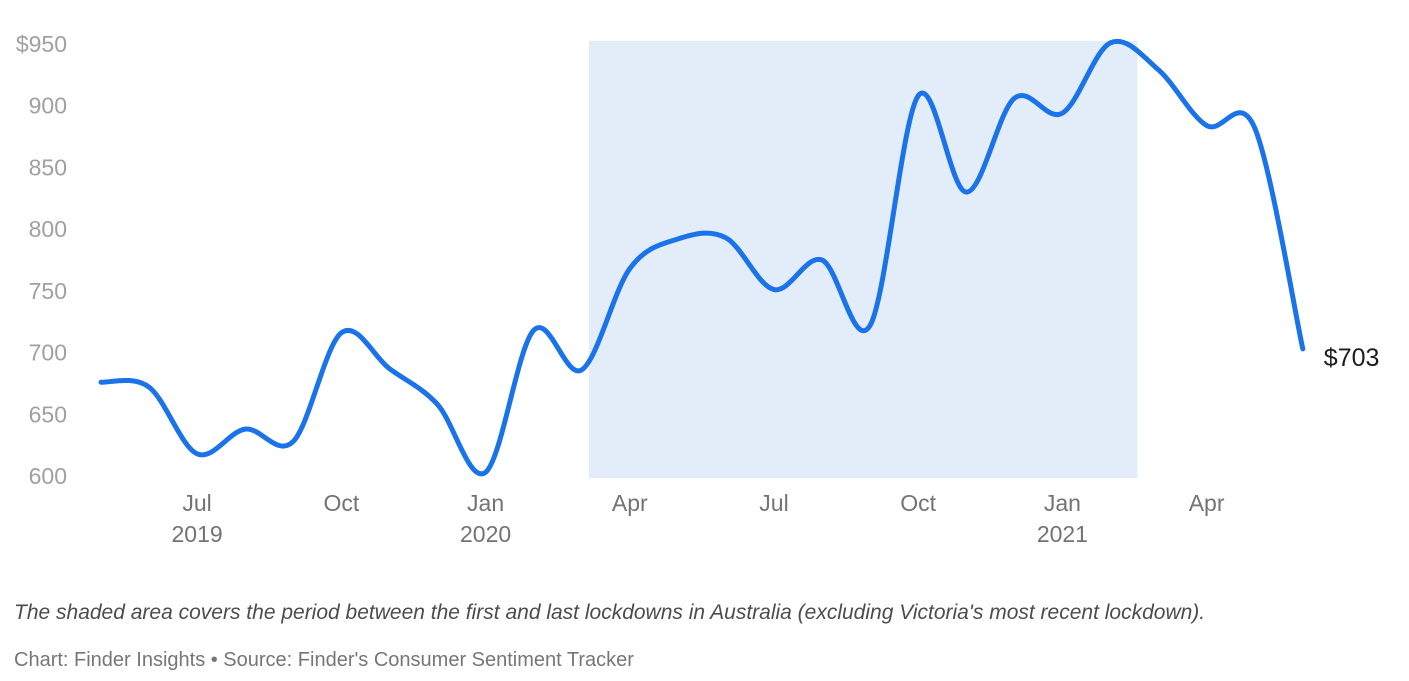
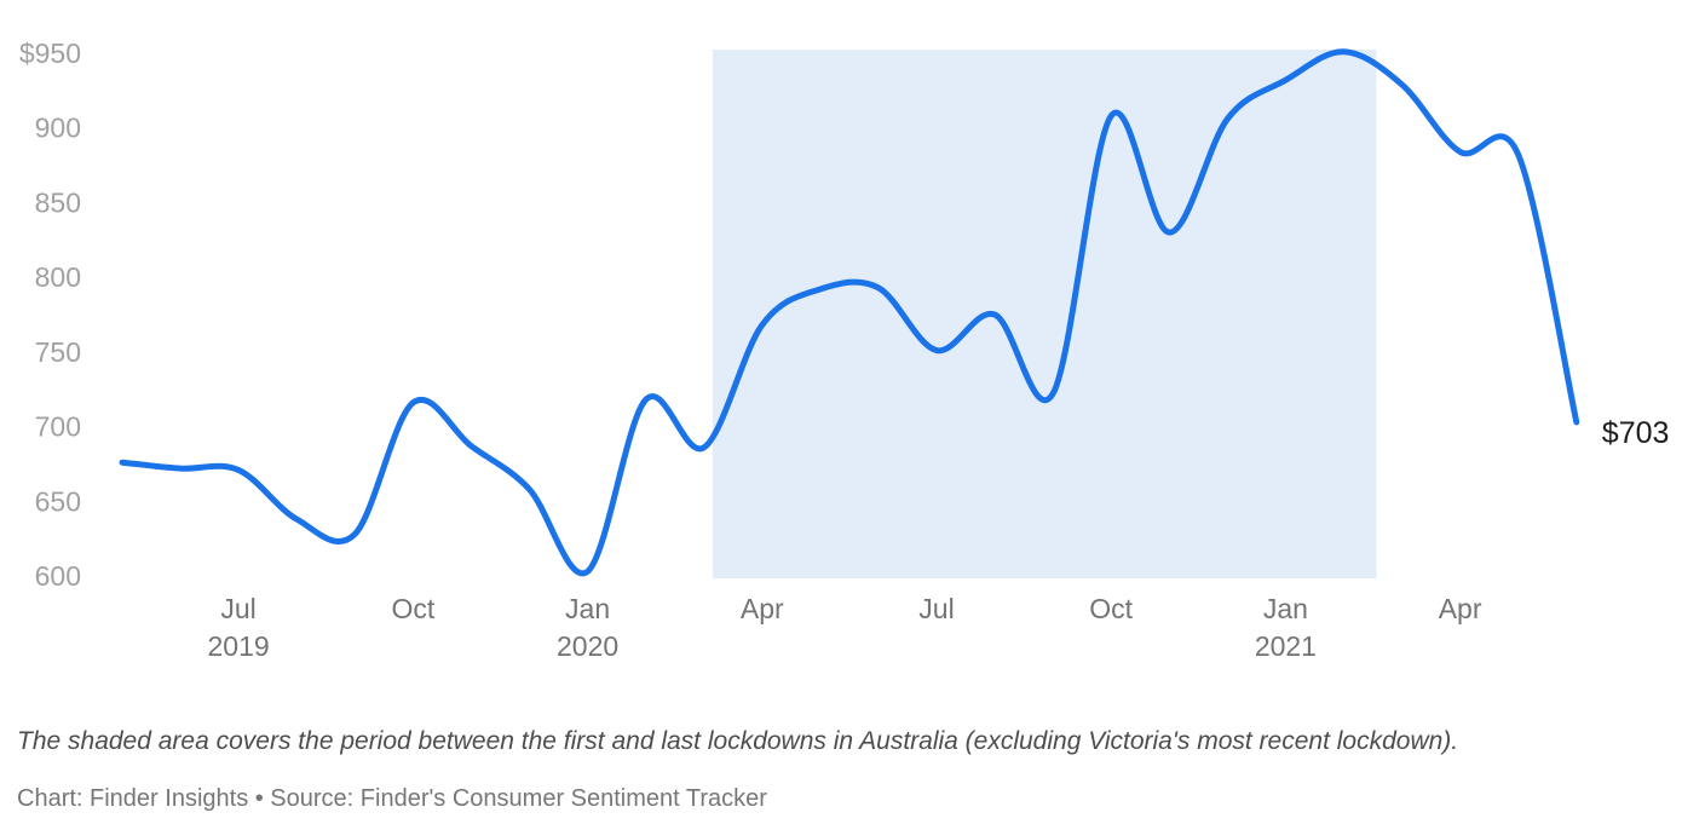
Jul 2019: $618 -> $671
Jan 2021: $894 -> $932
